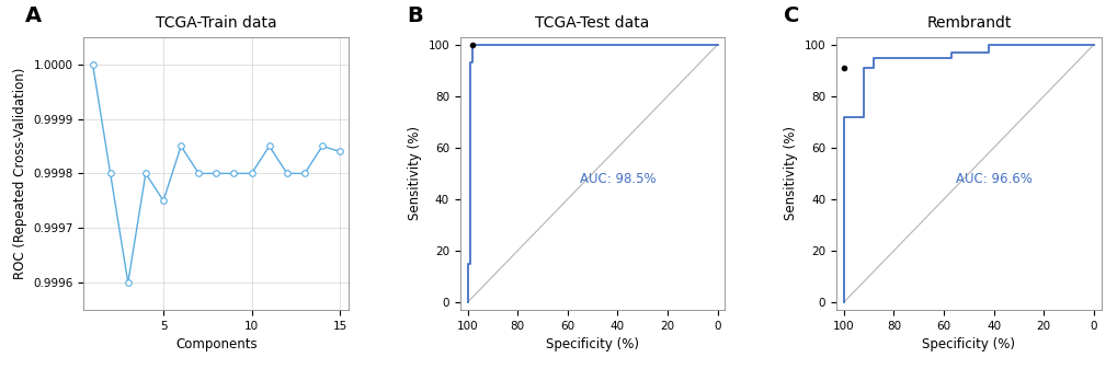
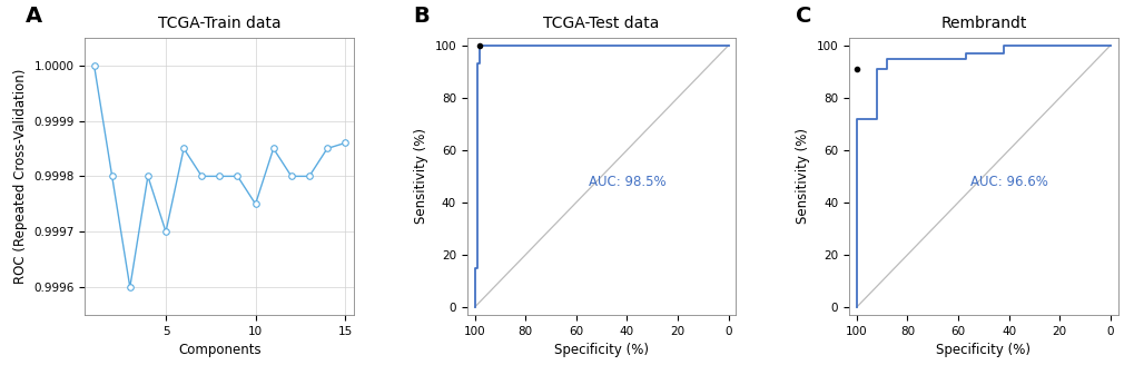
TCGA-Train data/5: 0.99975 -> 0.99970
TCGA-Train data/10: 0.99980 -> 0.99975
TCGA-Train data/15: 0.99984 -> 0.99986
